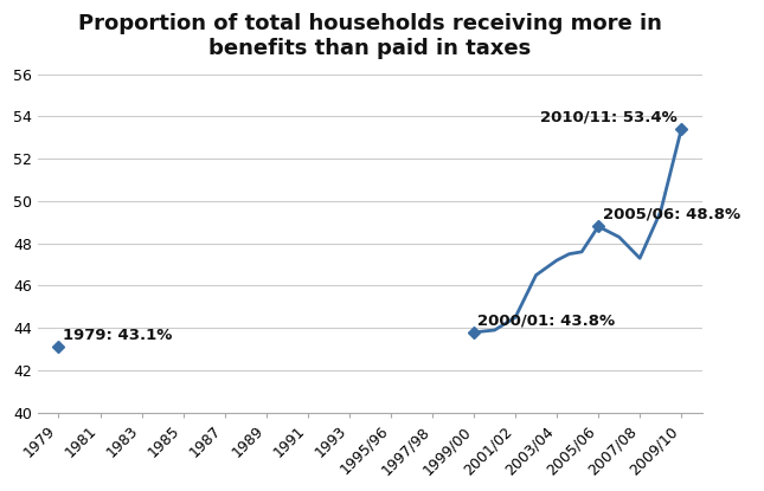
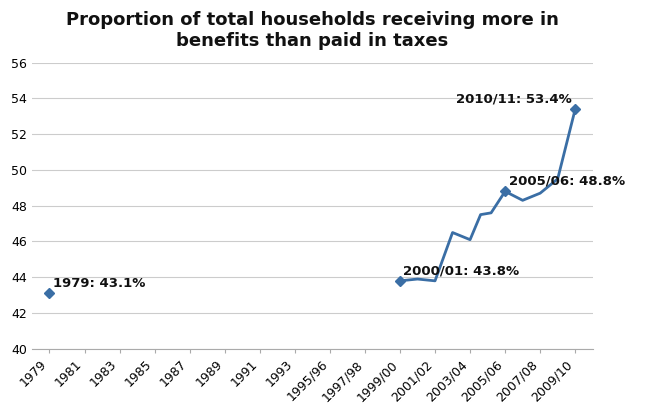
2001/02: 44.5 -> 43.8
2003/04: 47.2 -> 46.1
2007/08: 47.3 -> 48.7
